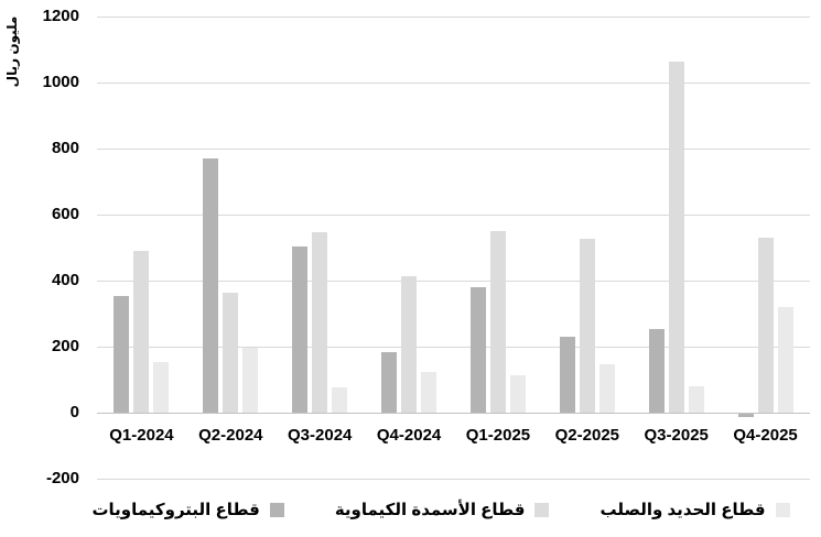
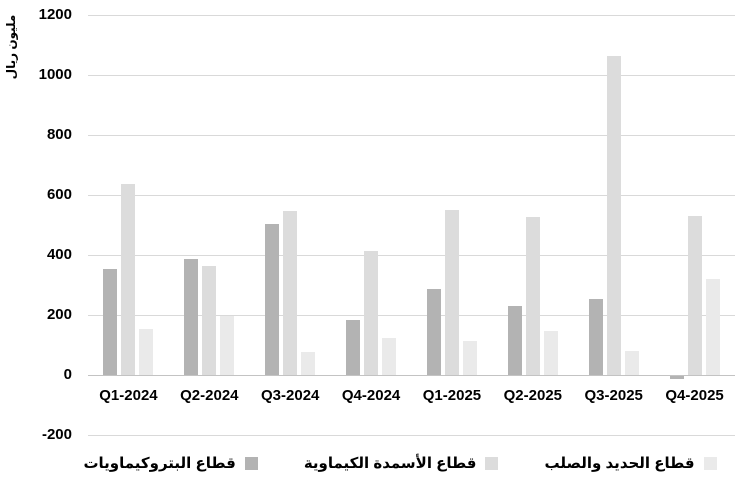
قطاع الأسمدة الكيماوية/Q1-2024: 490 -> 640
قطاع البتروكيماويات/Q2-2024: 770 -> 390
قطاع البتروكيماويات/Q1-2025: 380 -> 290
